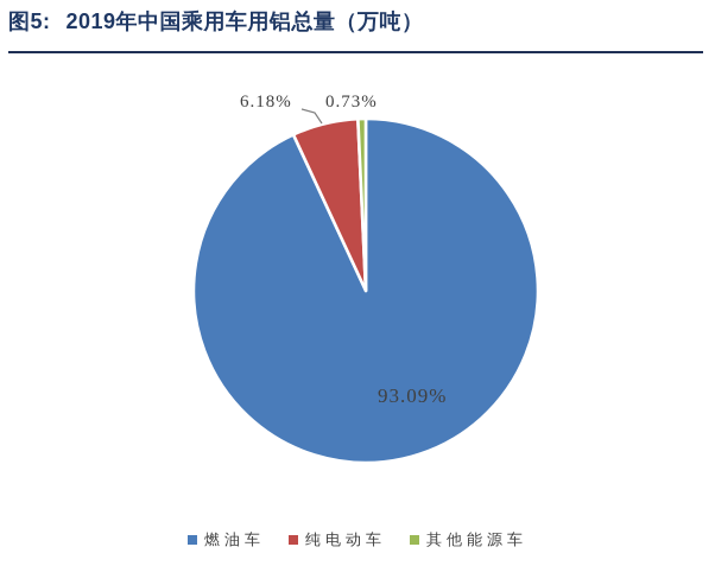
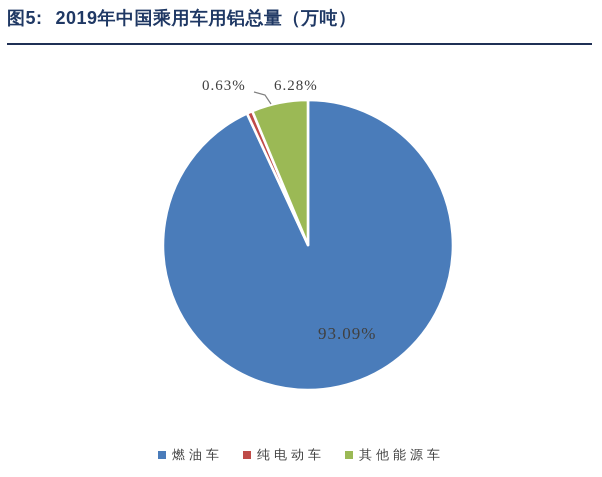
纯电动车: 6.18% -> 0.63%
其他能源车: 0.73% -> 6.28%
